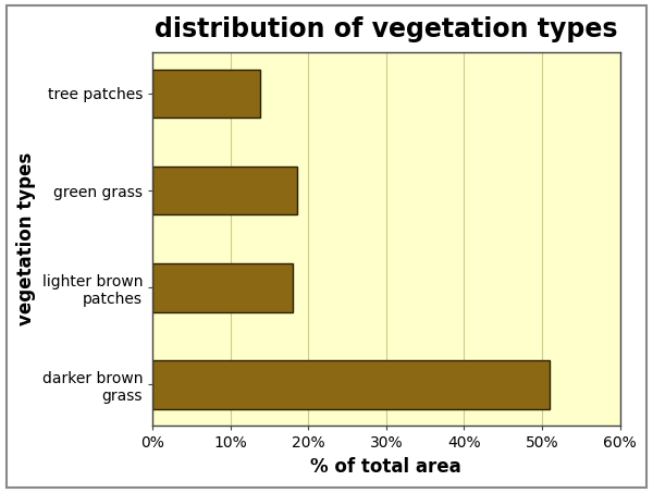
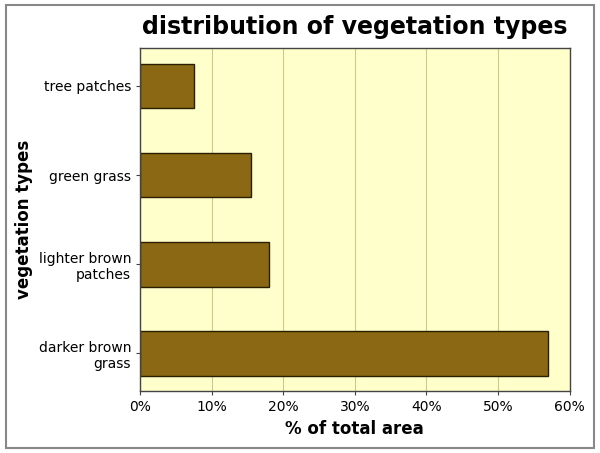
tree patches: 13.8% -> 7.5%
green grass: 18.6% -> 15.5%
darker brown grass: 51.0% -> 57.0%
